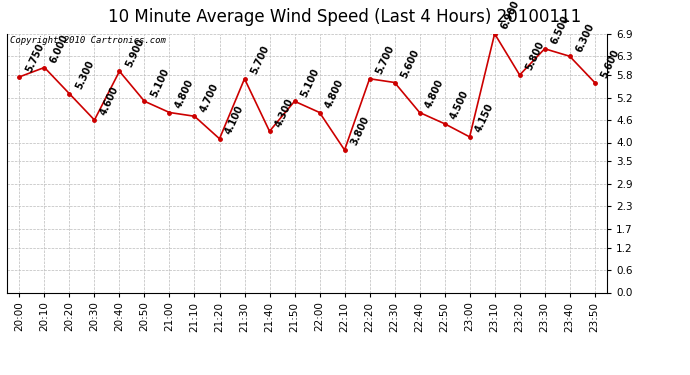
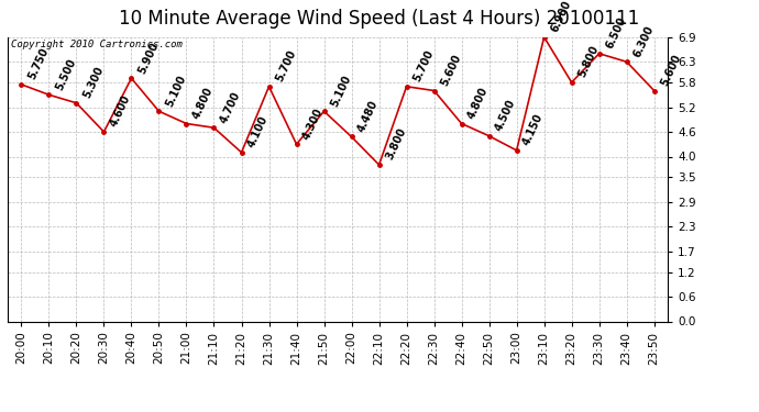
20:10: 6.00 -> 5.50
22:00: 4.800 -> 4.480
